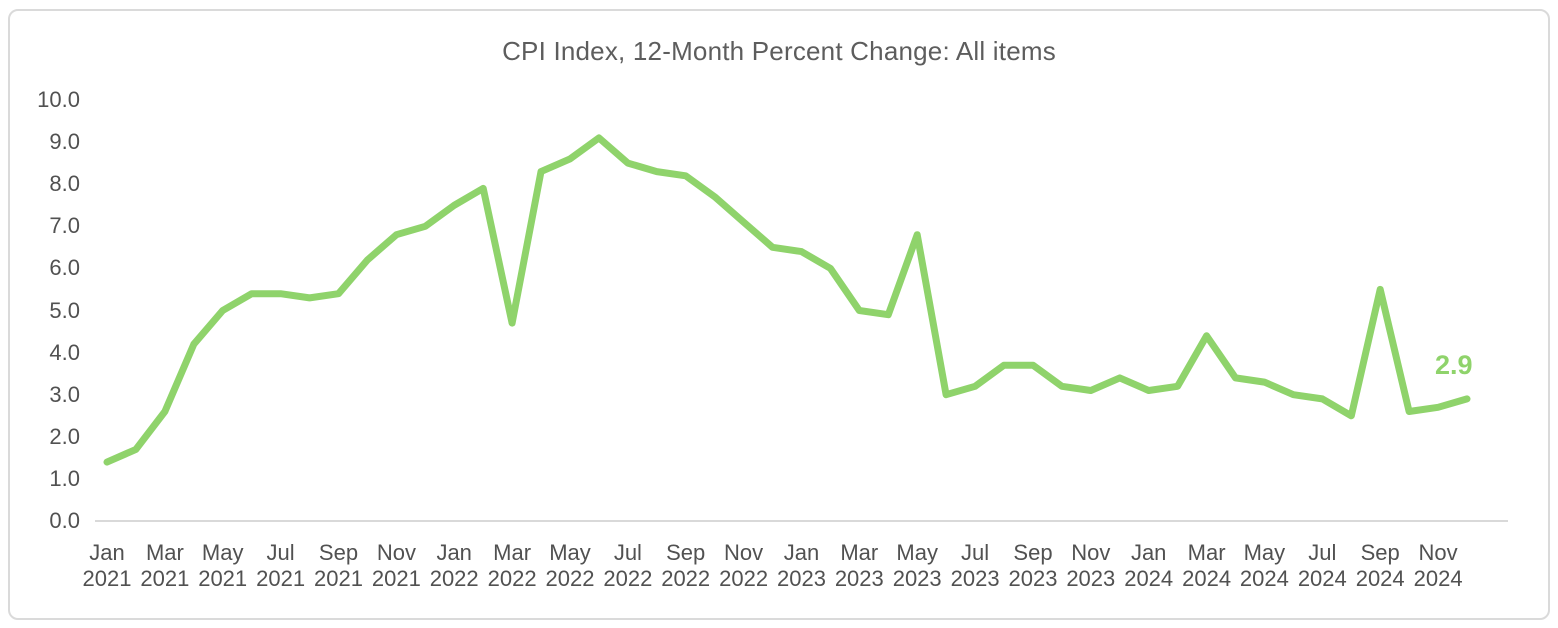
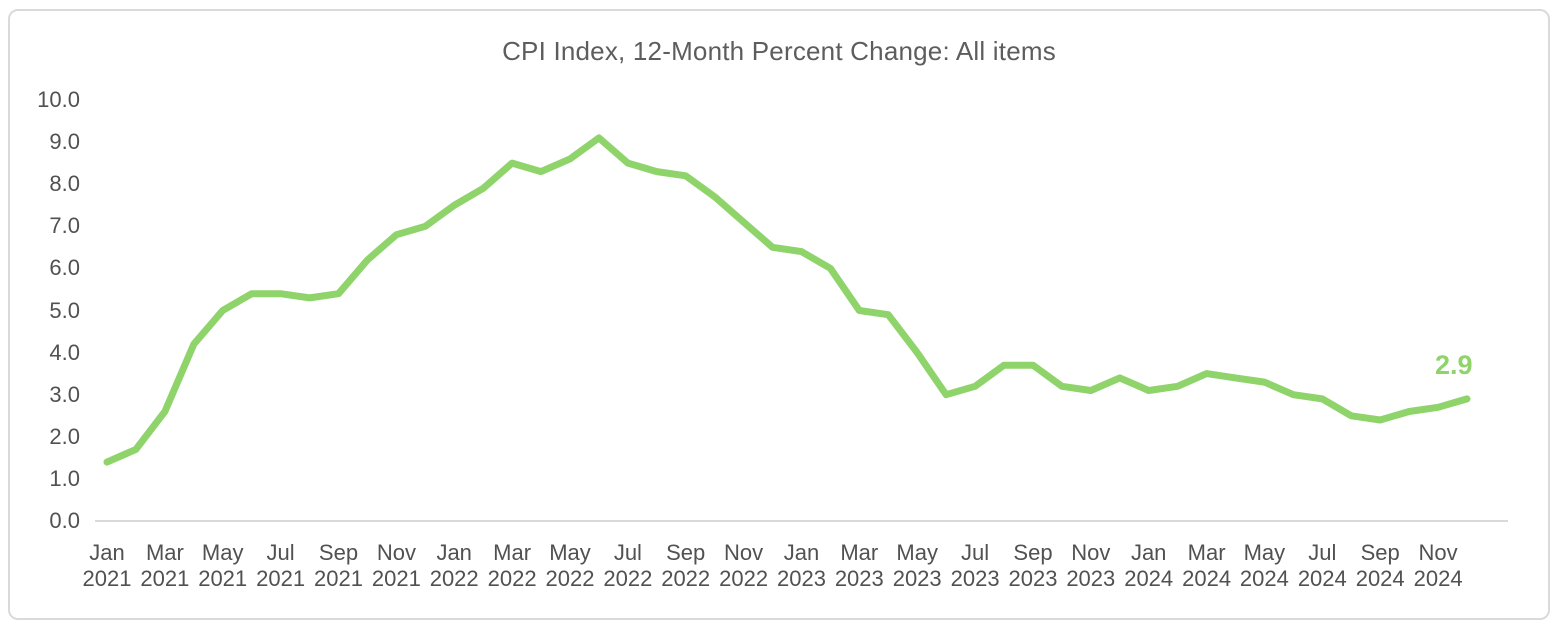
Mar 2022: 4.7 -> 8.5
May 2023: 6.8 -> 4.0
Mar 2024: 4.4 -> 3.5
Sep 2024: 5.5 -> 2.4
